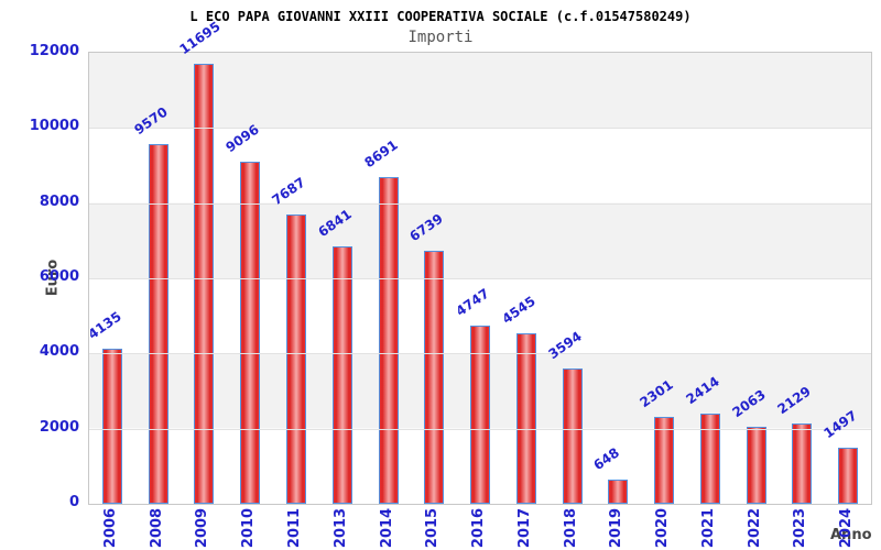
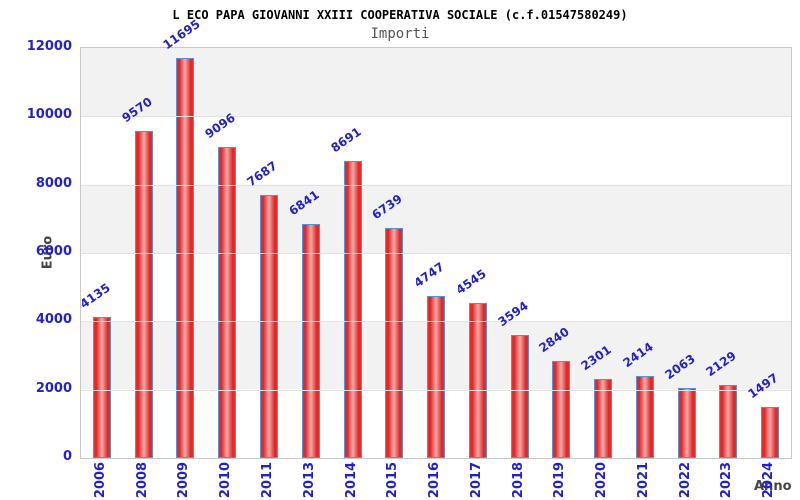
2019: 648 -> 2840
